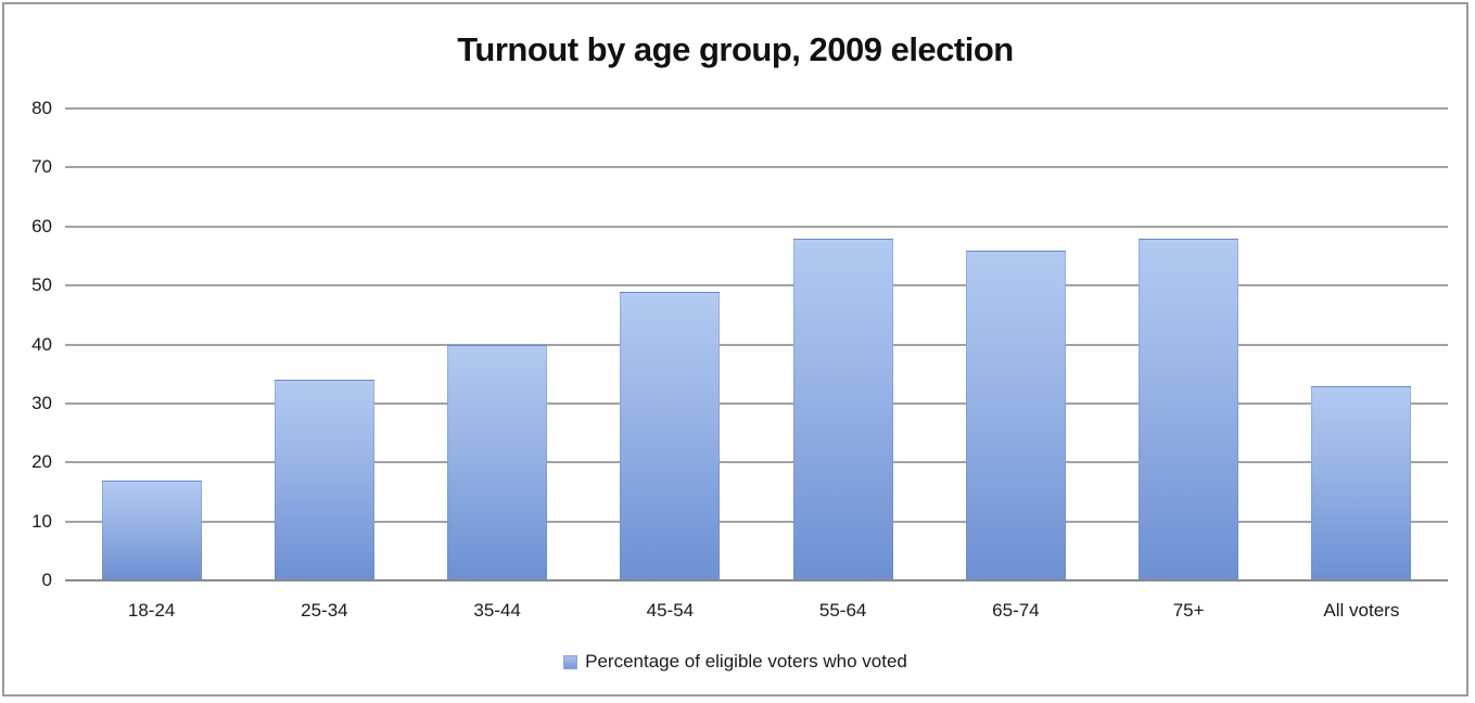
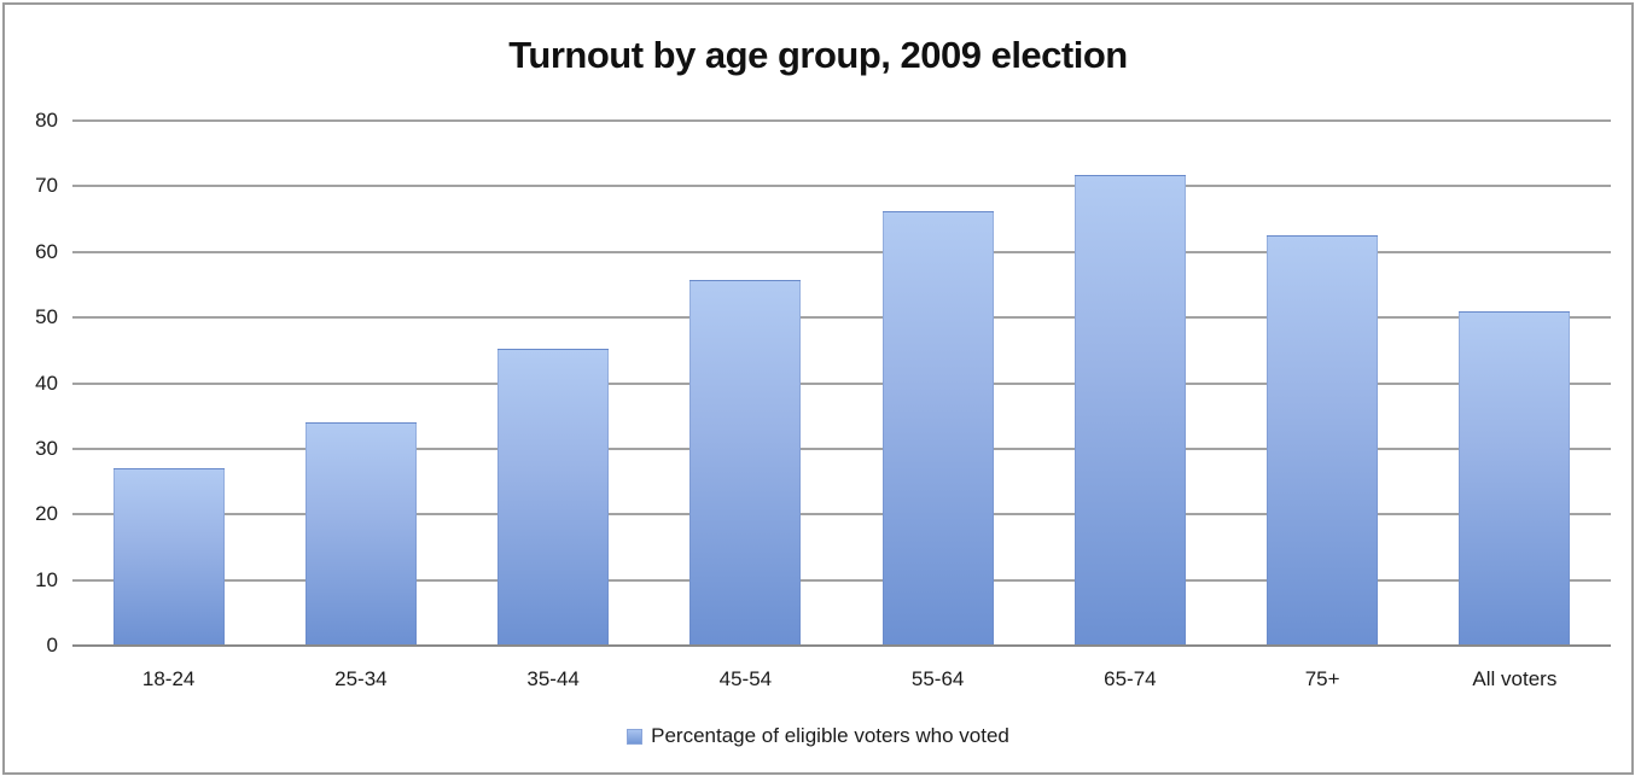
18-24: 17 -> 27
35-44: 40 -> 45
45-54: 49 -> 56
55-64: 58 -> 66
65-74: 56 -> 72
75+: 58 -> 62
All voters: 33 -> 51
